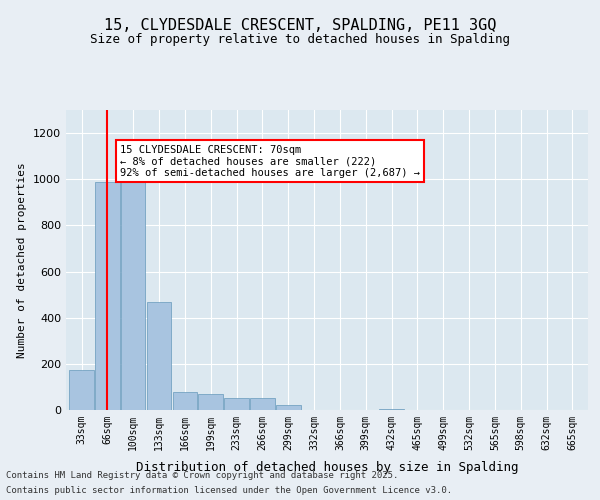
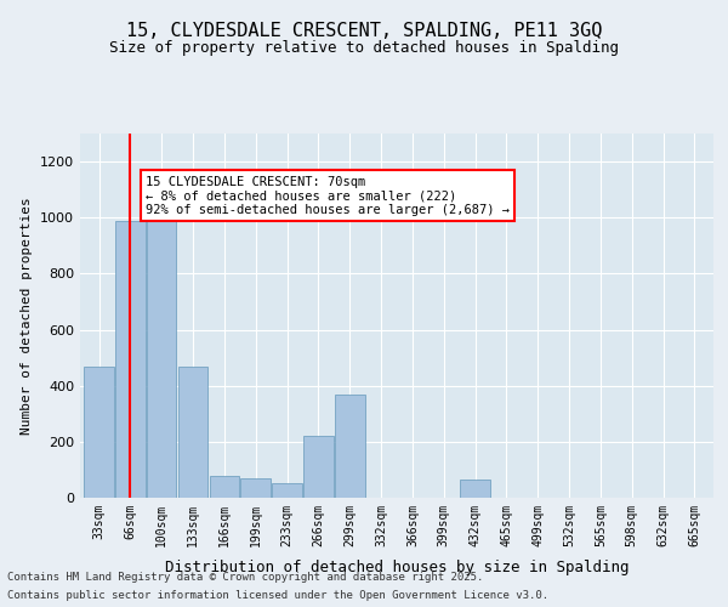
33sqm: 175 -> 470
266sqm: 50 -> 220
299sqm: 20 -> 370
432sqm: 5 -> 65
